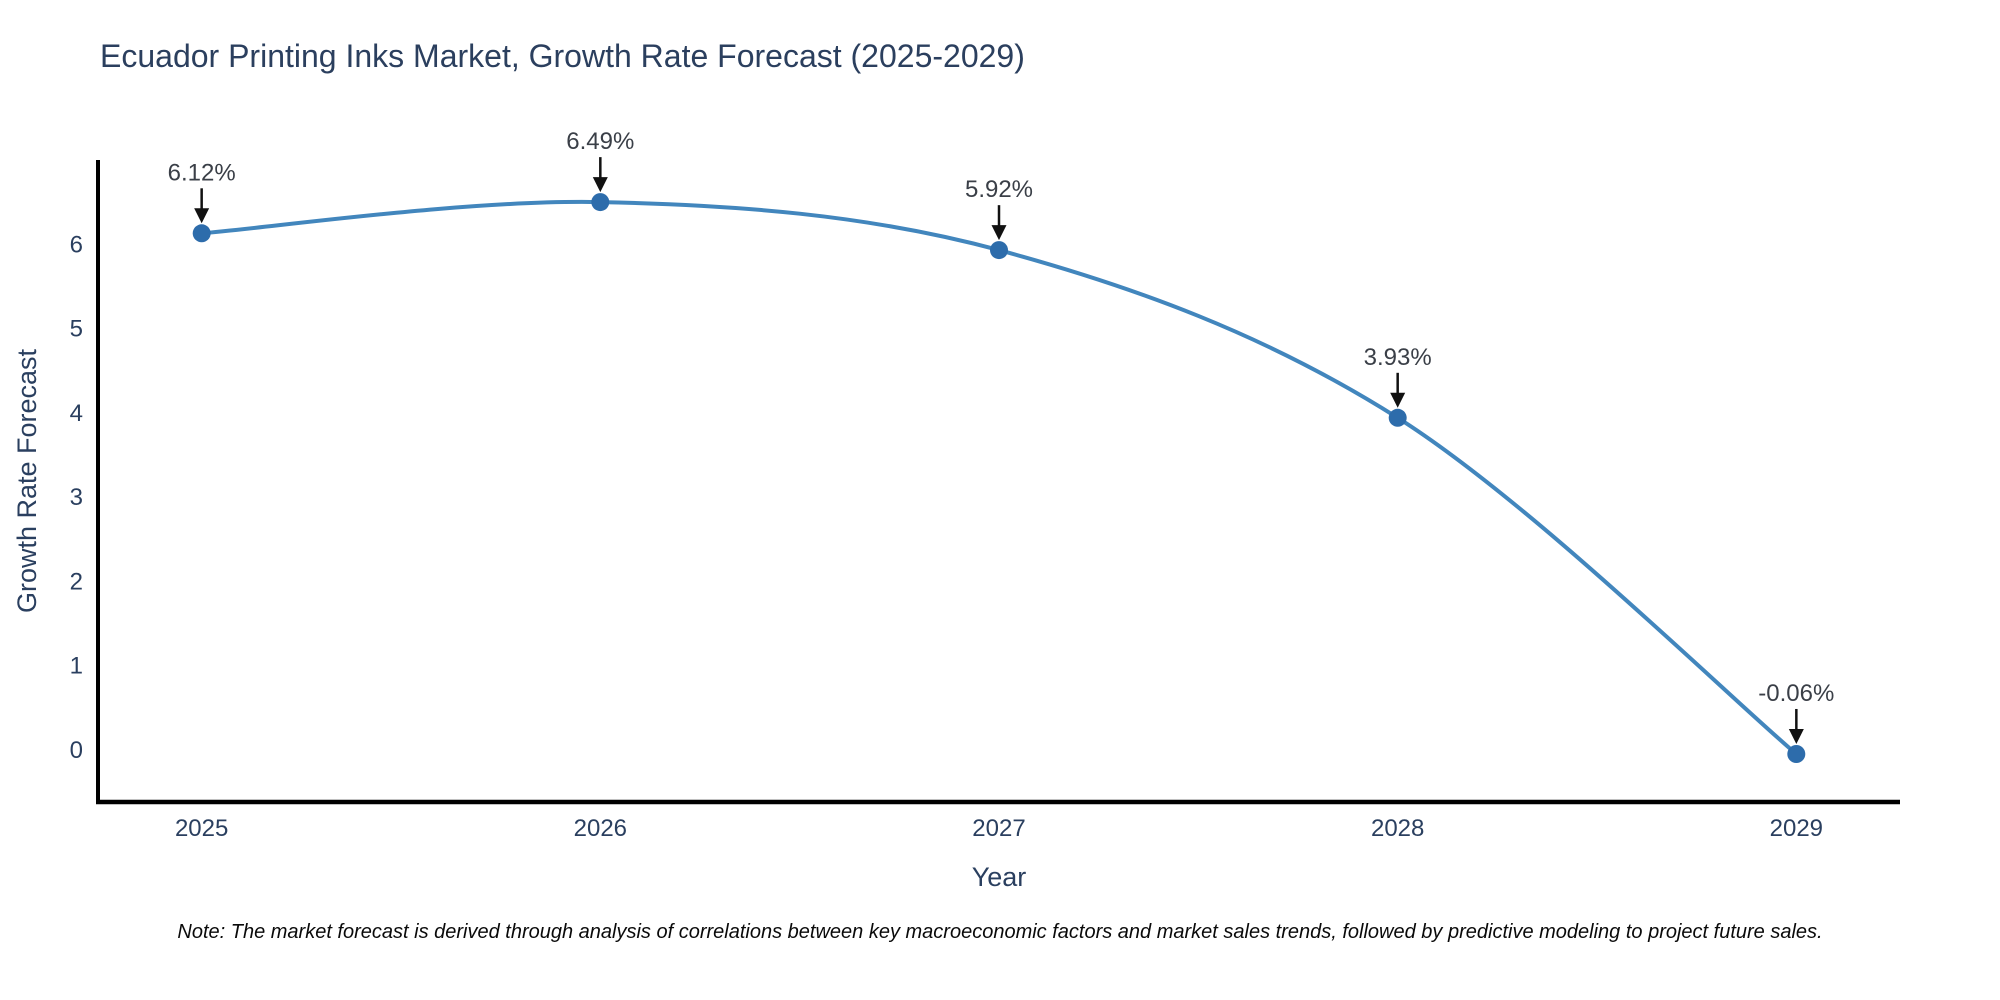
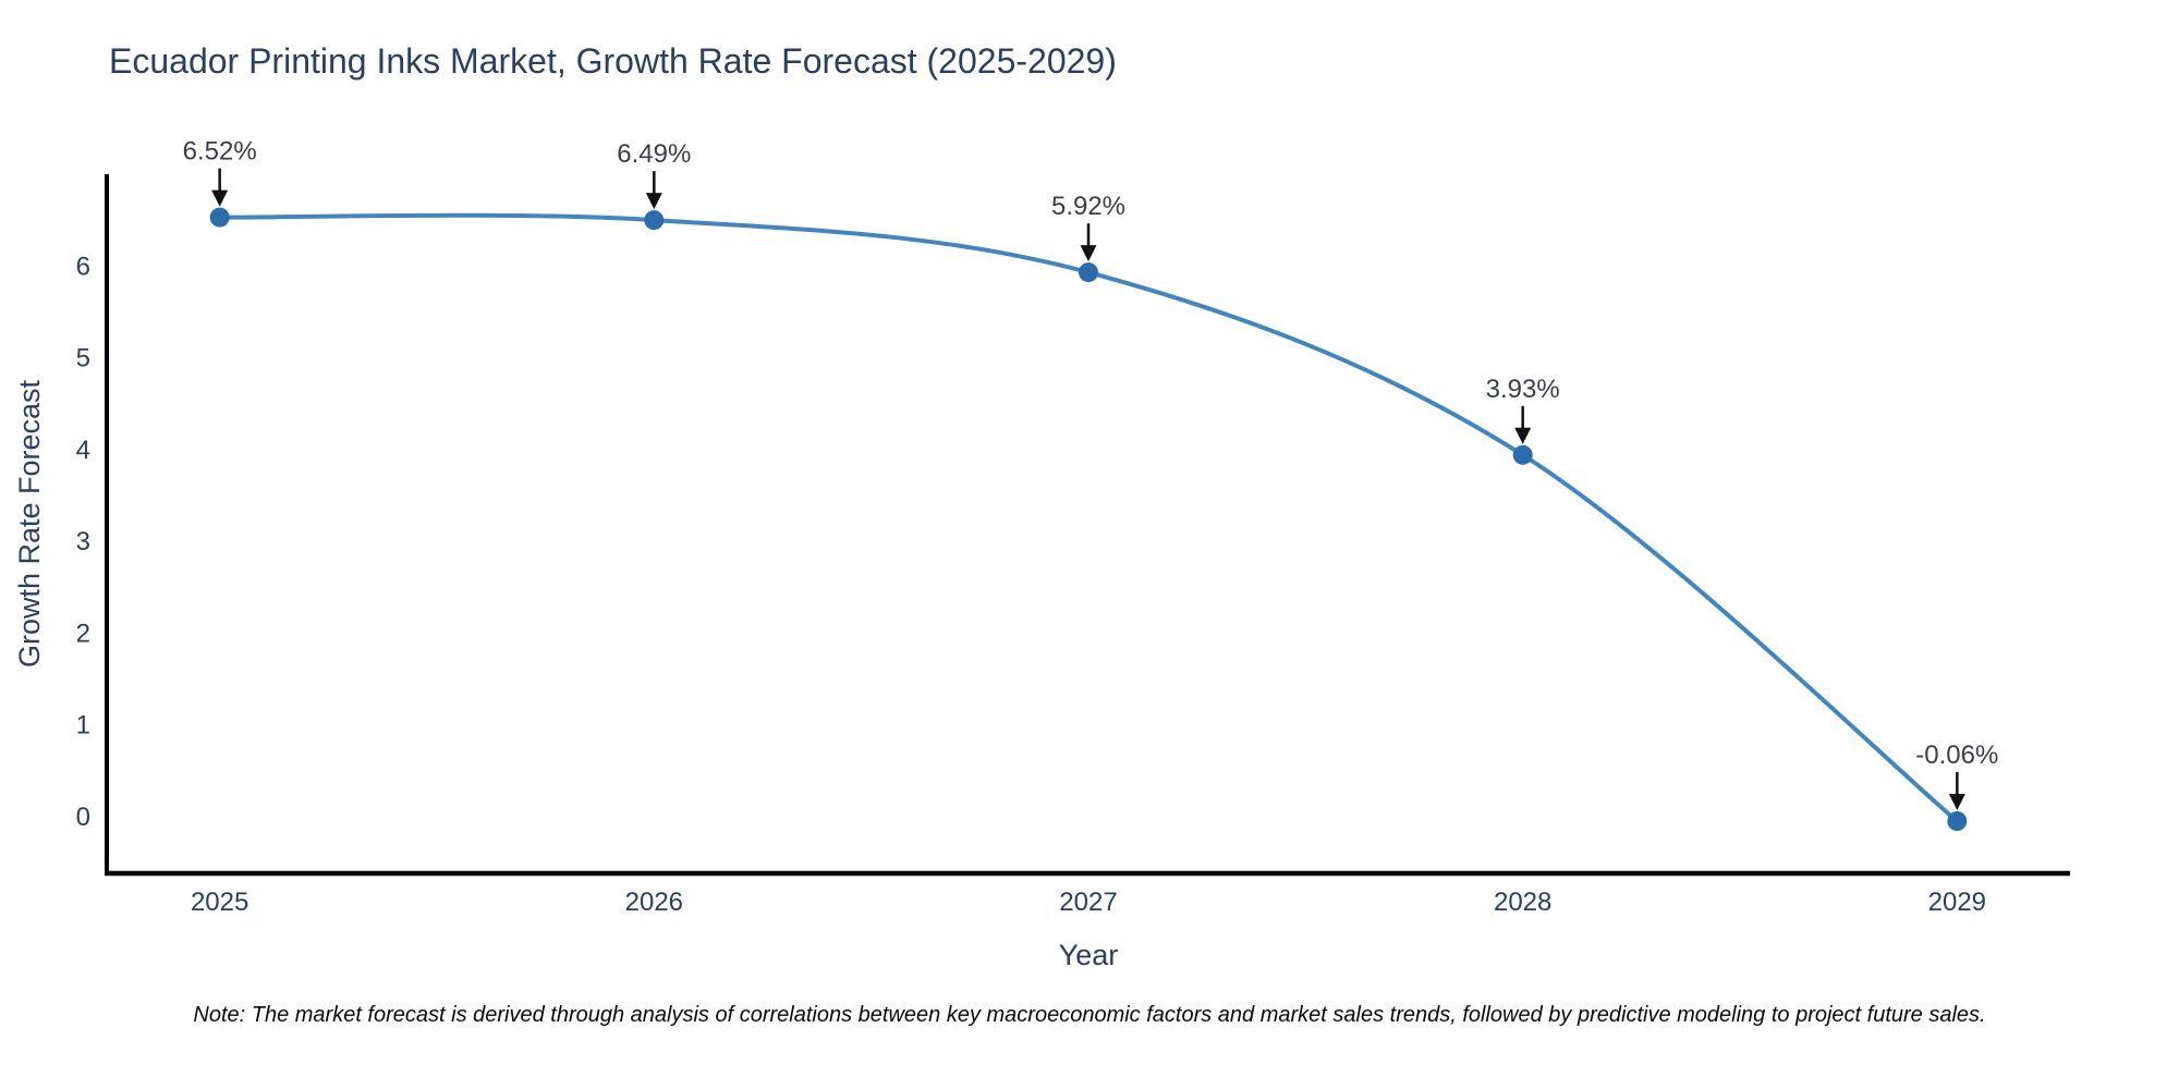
2025: 6.12% -> 6.52%
